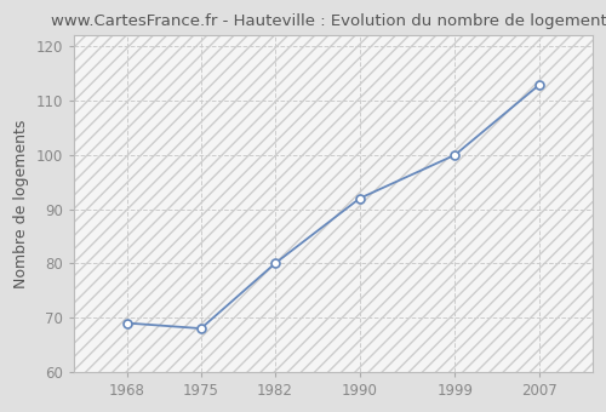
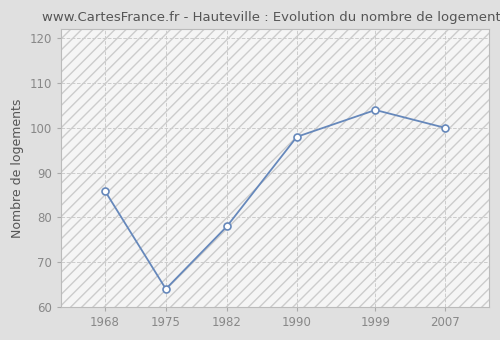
1968: 69 -> 86
1975: 68 -> 64
1982: 80 -> 78
1990: 92 -> 98
1999: 100 -> 104
2007: 113 -> 100
